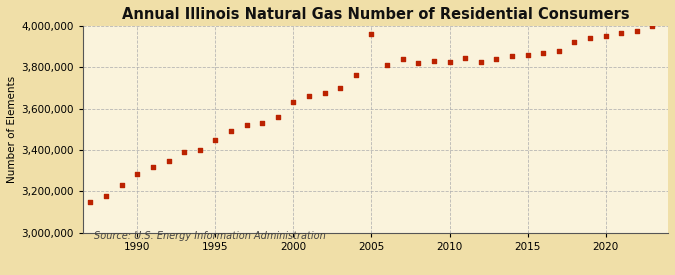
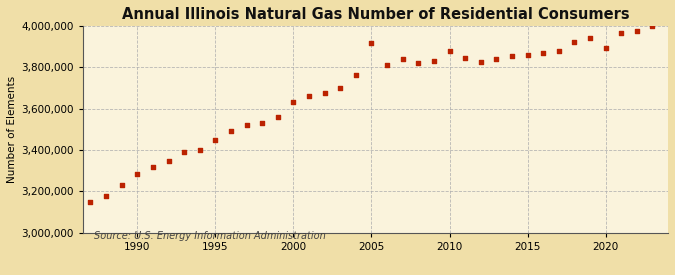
2005: 3,960,000 -> 3,915,000
2010: 3,825,000 -> 3,880,000
2020: 3,950,000 -> 3,895,000
